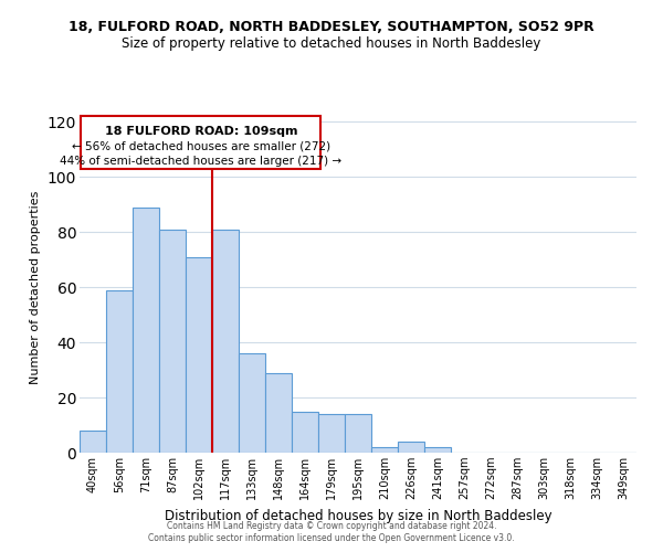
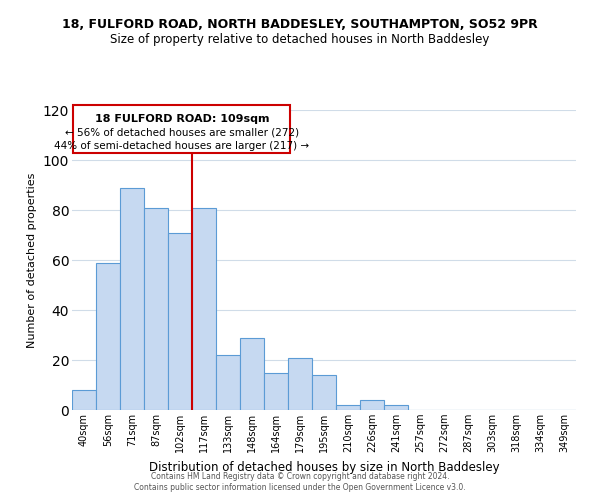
133sqm: 36 -> 22
179sqm: 14 -> 21
